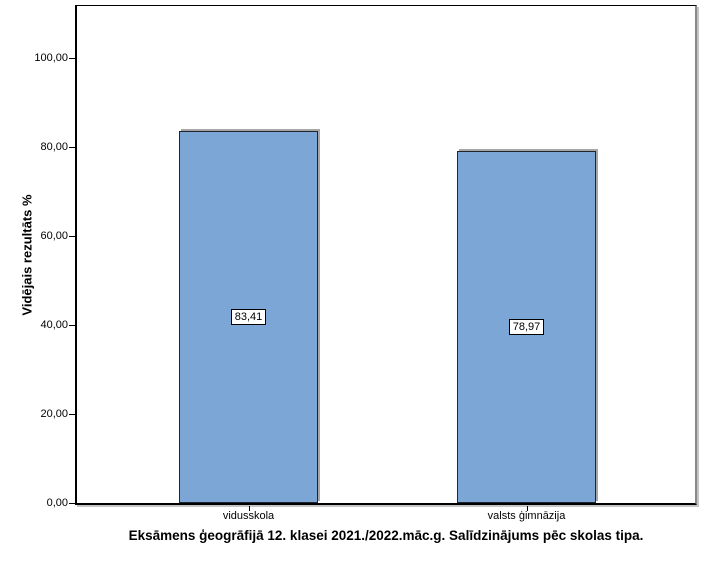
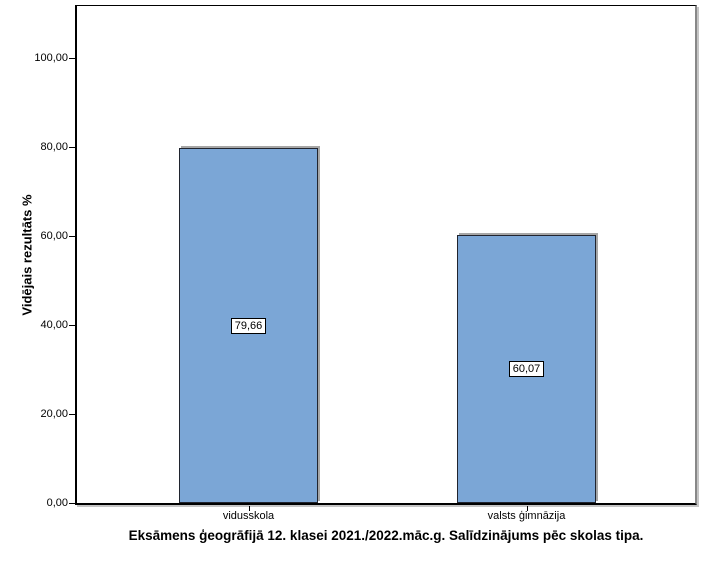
vidusskola: 83,41 -> 79,66
valsts ģimnāzija: 78,97 -> 60,07
